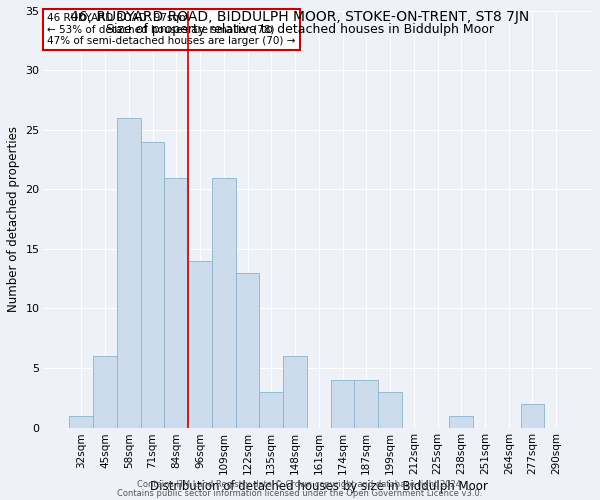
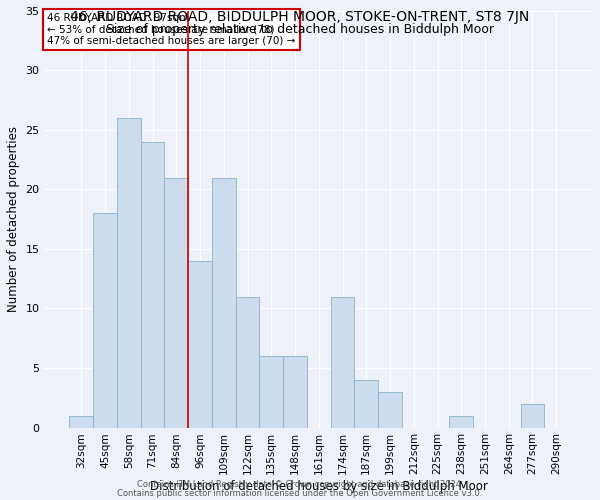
45sqm: 6 -> 18
122sqm: 13 -> 11
135sqm: 3 -> 6
174sqm: 4 -> 11
